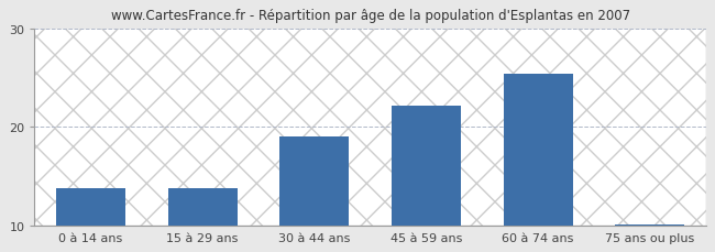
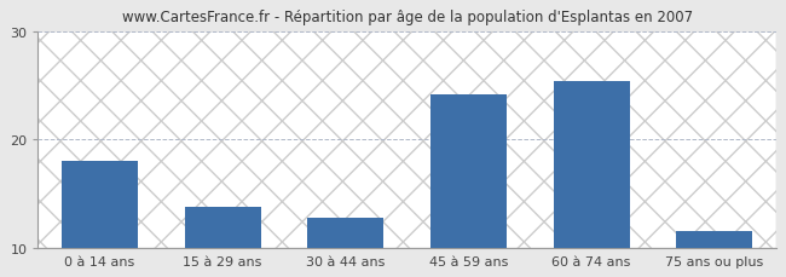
0 à 14 ans: 13.8 -> 18.0
30 à 44 ans: 19.0 -> 12.8
45 à 59 ans: 22.2 -> 24.2
75 ans ou plus: 10.2 -> 11.6
